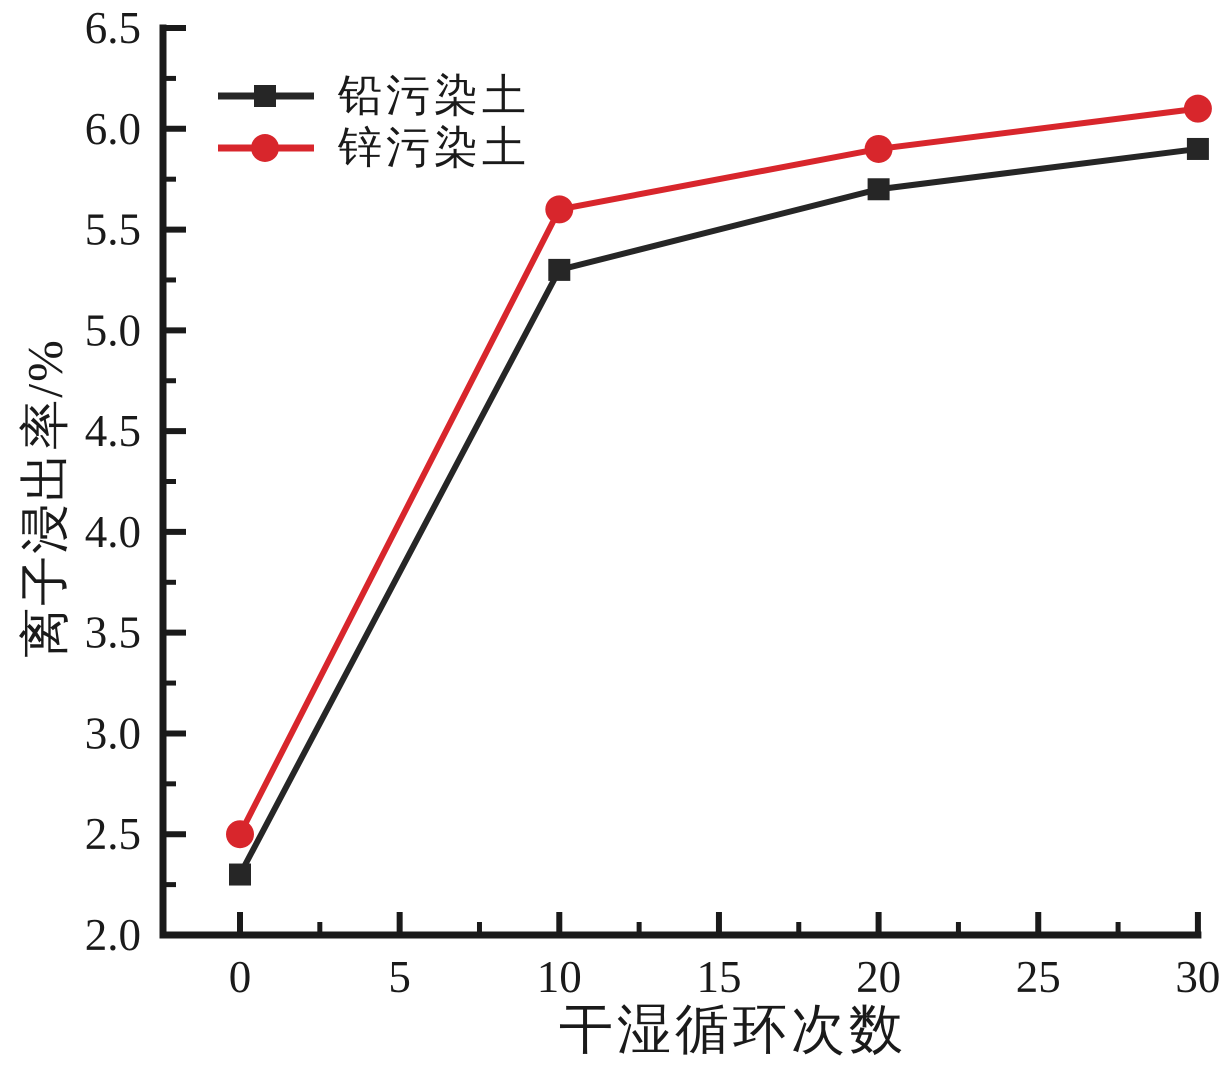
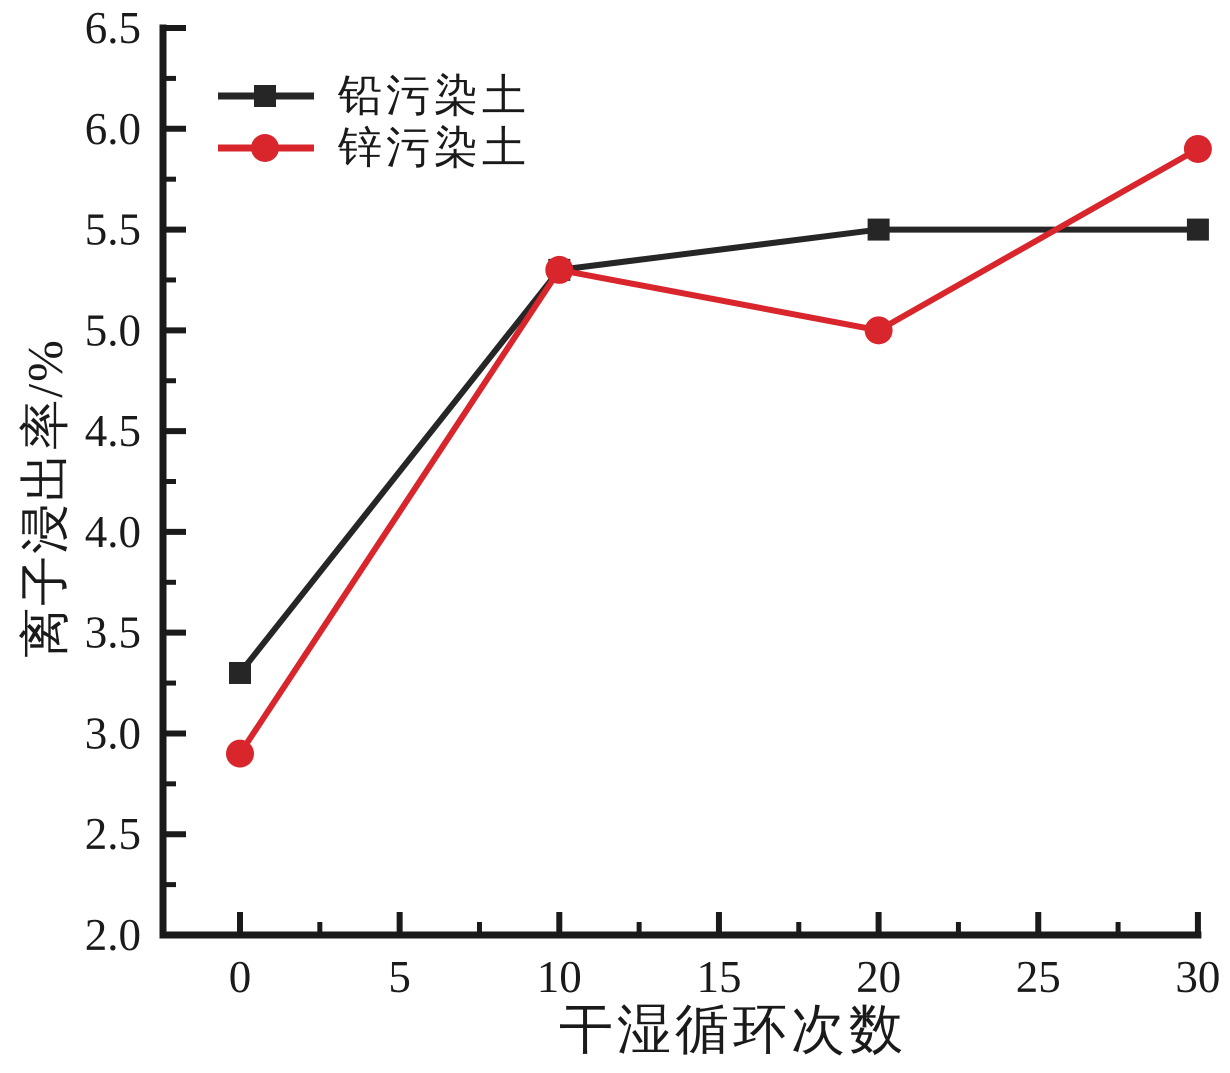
铅污染土/0: 2.3 -> 3.3
锌污染土/0: 2.5 -> 2.9
锌污染土/10: 5.6 -> 5.3
铅污染土/20: 5.7 -> 5.5
锌污染土/20: 5.9 -> 5.0
铅污染土/30: 5.9 -> 5.5
锌污染土/30: 6.1 -> 5.9
